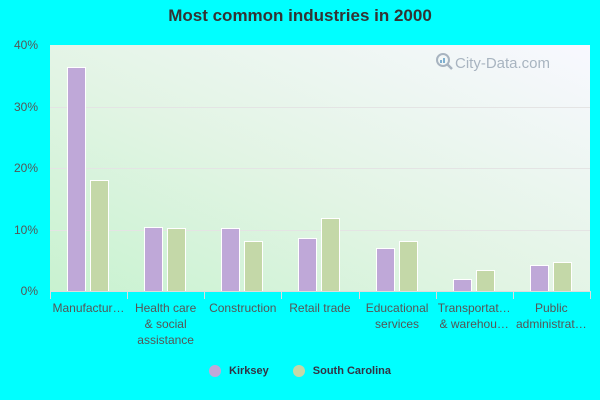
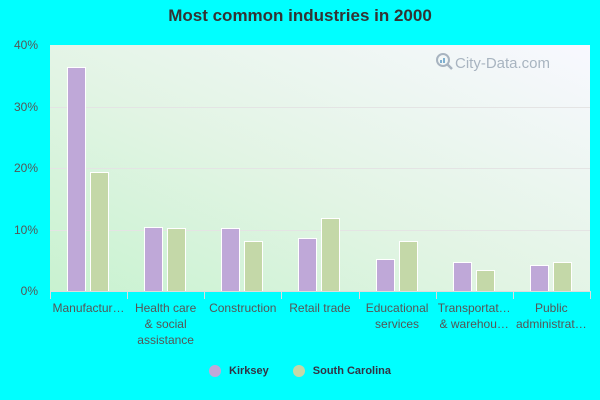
South Carolina/Manufactur…: 18% -> 19%
Kirksey/Educational services: 7% -> 5%
Kirksey/Transportat… & warehou…: 2% -> 5%
